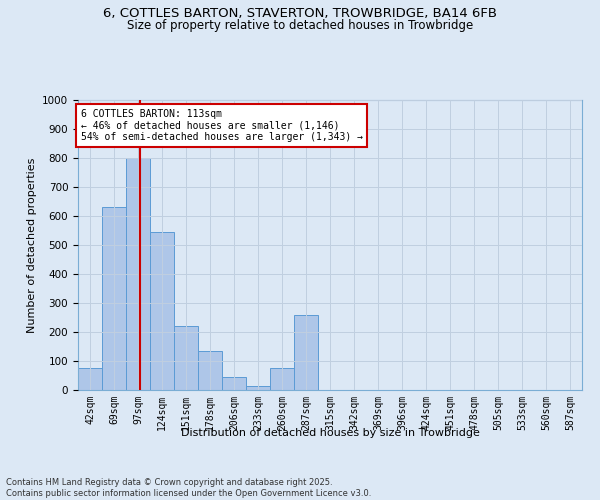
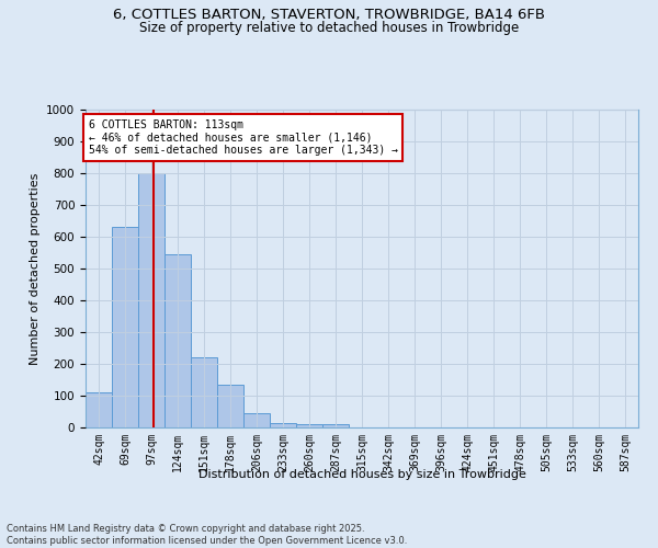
42sqm: 75 -> 110
260sqm: 75 -> 10
287sqm: 260 -> 10
